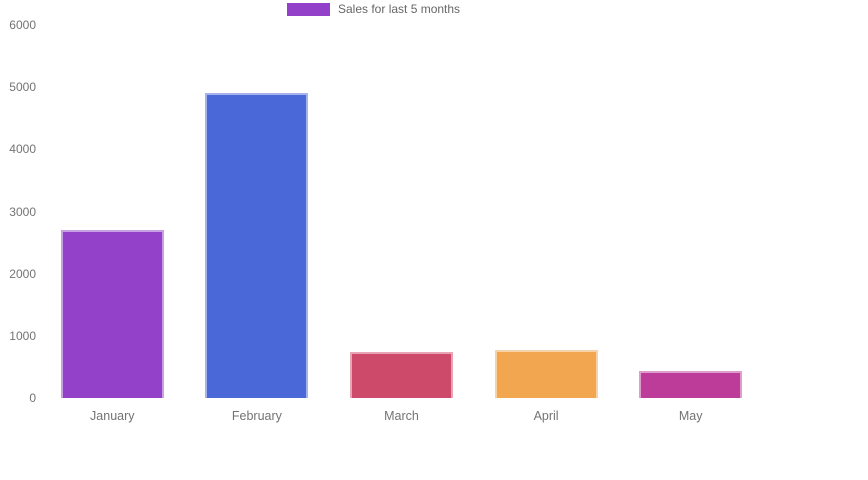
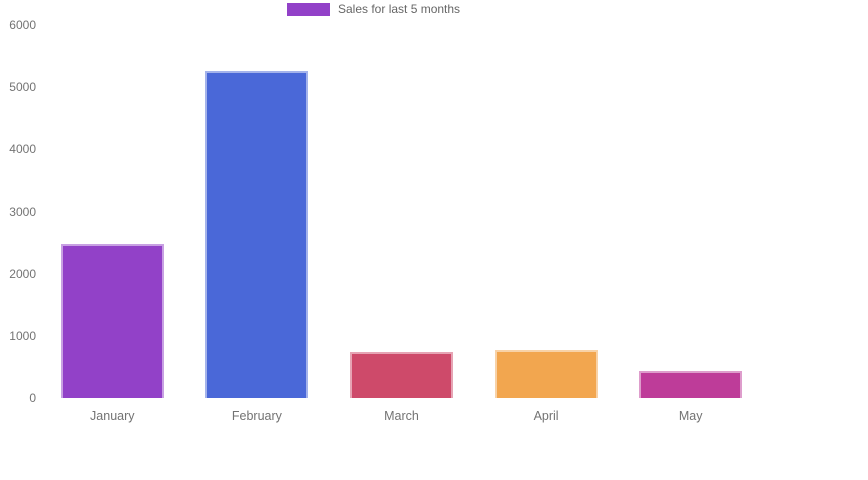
January: 2700 -> 2500
February: 4900 -> 5300
